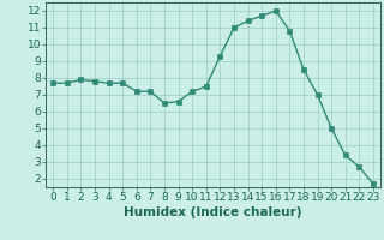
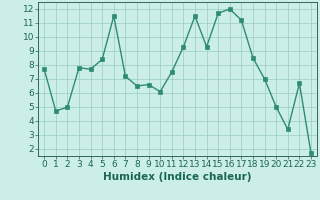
1: 7.7 -> 4.7
2: 7.9 -> 5.0
5: 7.7 -> 8.4
6: 7.2 -> 11.5
10: 7.2 -> 6.1
13: 11.0 -> 11.5
14: 11.4 -> 9.3
17: 10.8 -> 11.2
22: 2.7 -> 6.7
